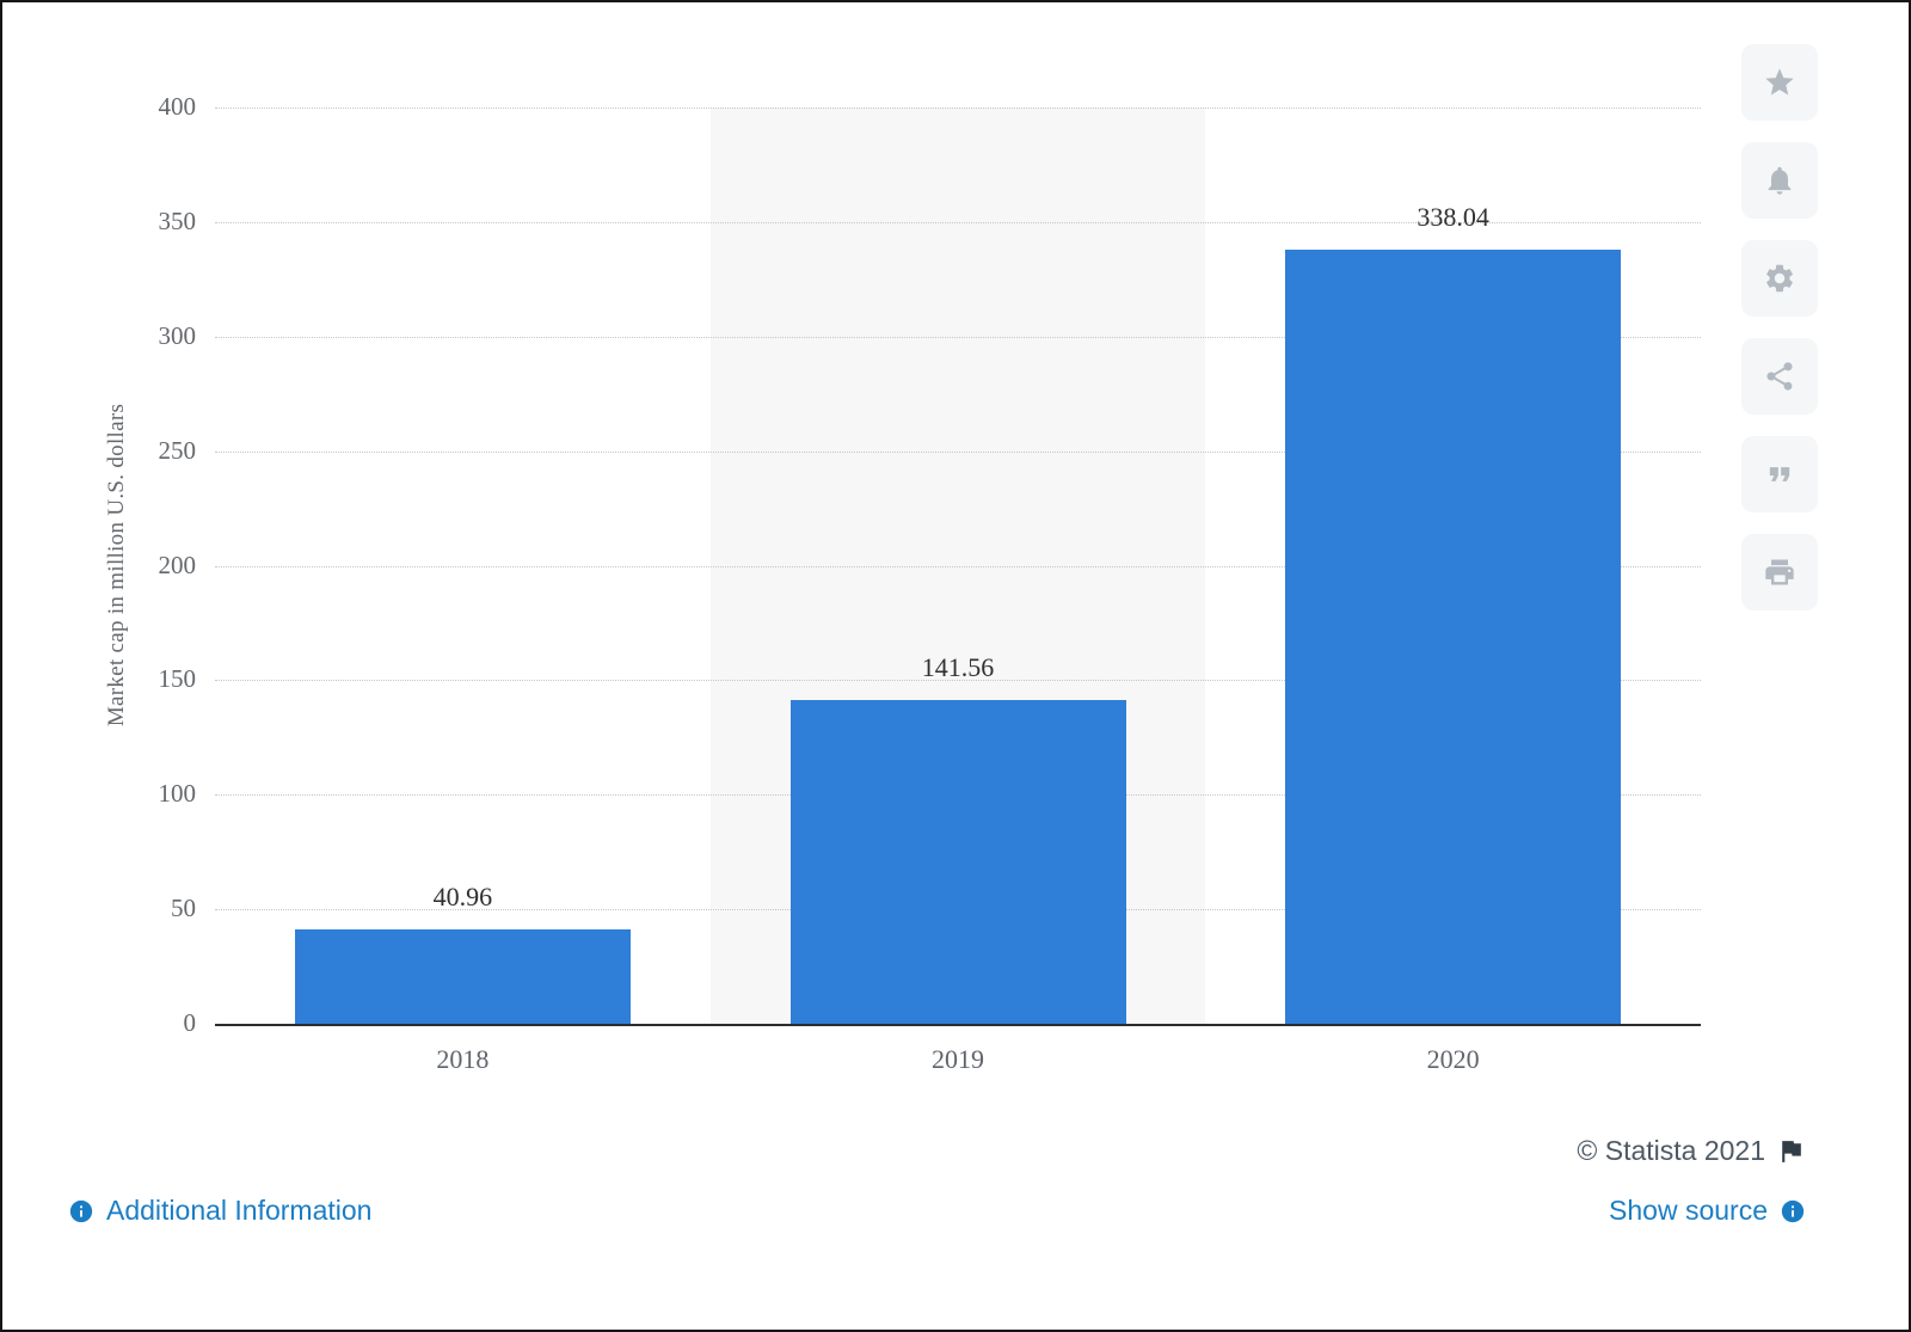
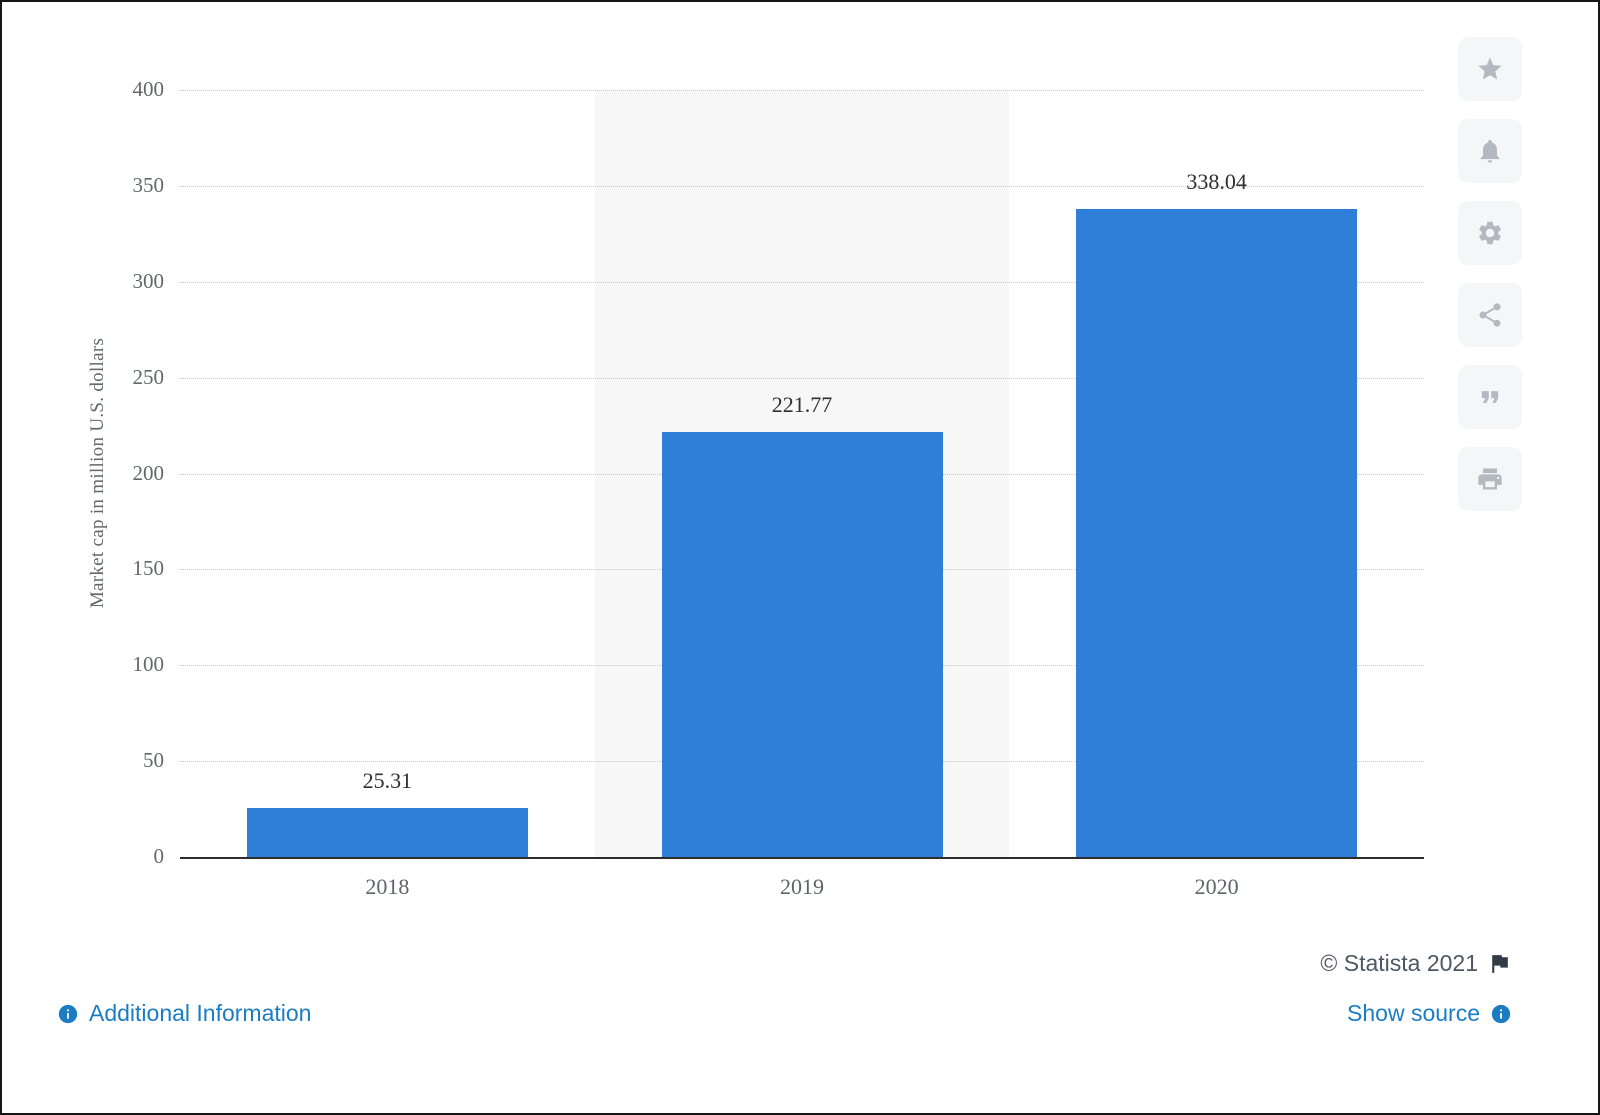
2018: 40.96 -> 25.31
2019: 141.56 -> 221.77
